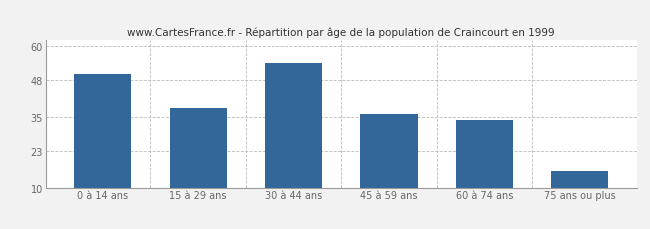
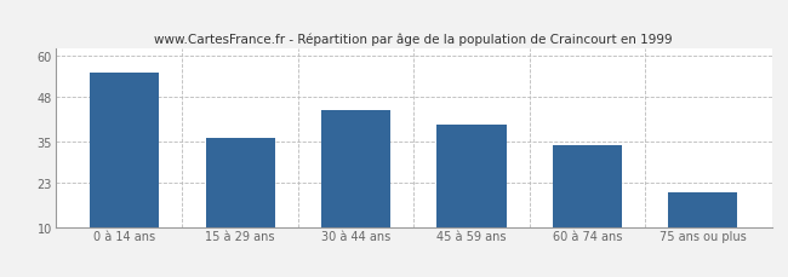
0 à 14 ans: 50 -> 55
15 à 29 ans: 38 -> 36
30 à 44 ans: 54 -> 44
45 à 59 ans: 36 -> 40
75 ans ou plus: 16 -> 20
